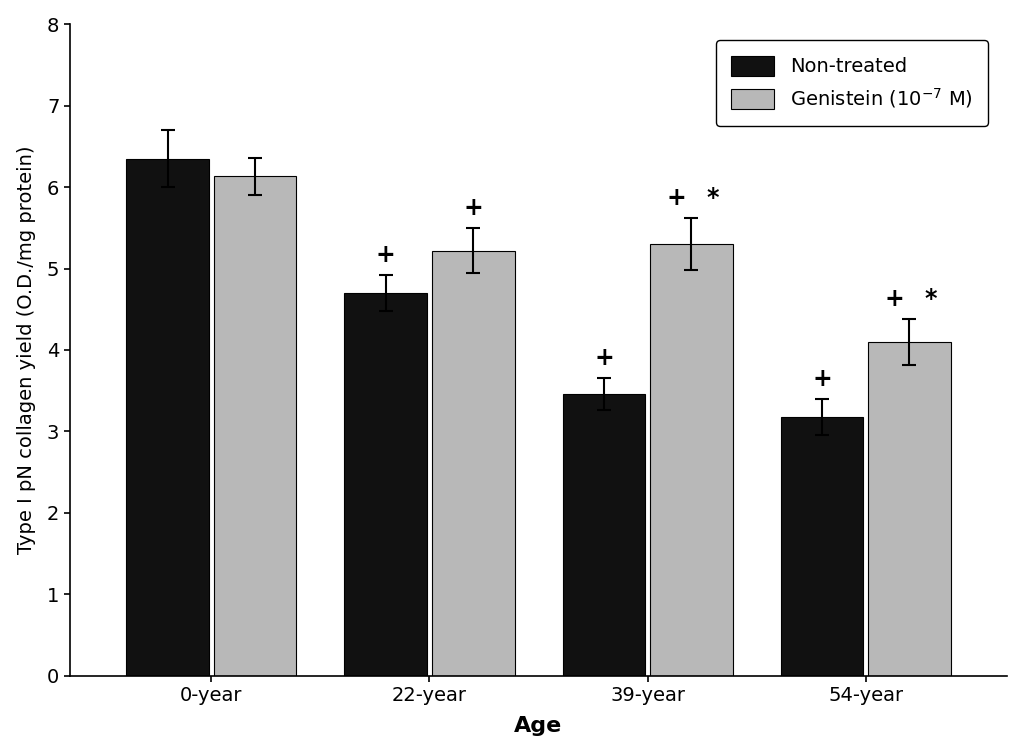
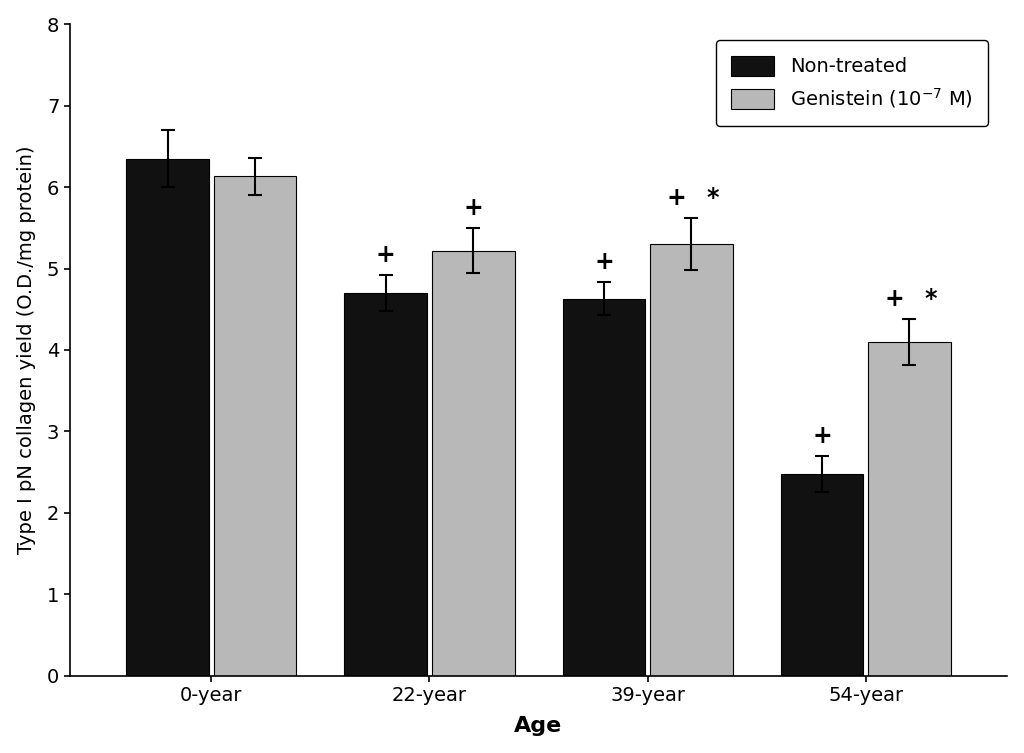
Non-treated/39-year: 3.46 -> 4.63
Non-treated/54-year: 3.18 -> 2.48
